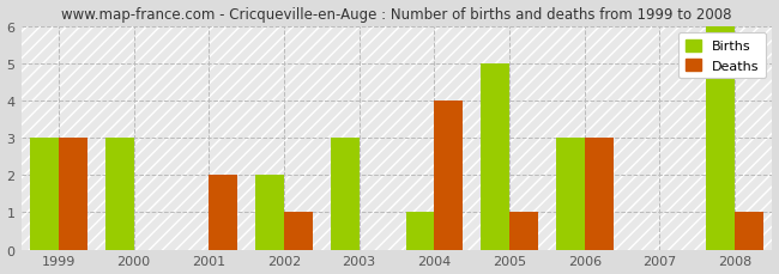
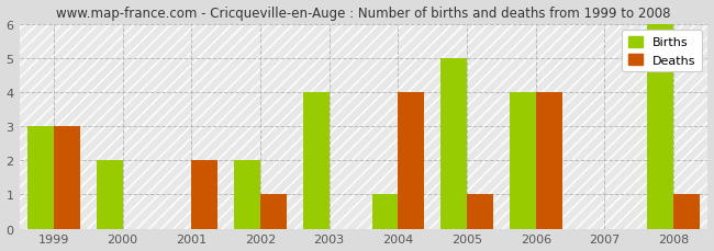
Births/2000: 3 -> 2
Births/2003: 3 -> 4
Births/2006: 3 -> 4
Deaths/2006: 3 -> 4
